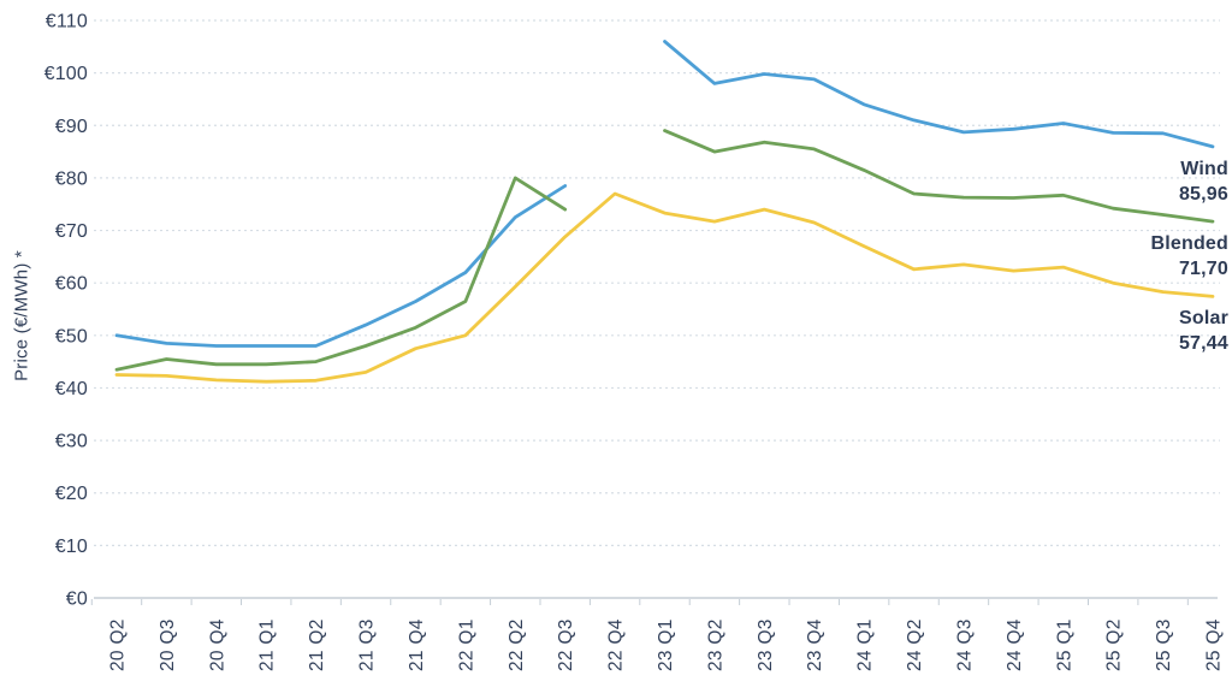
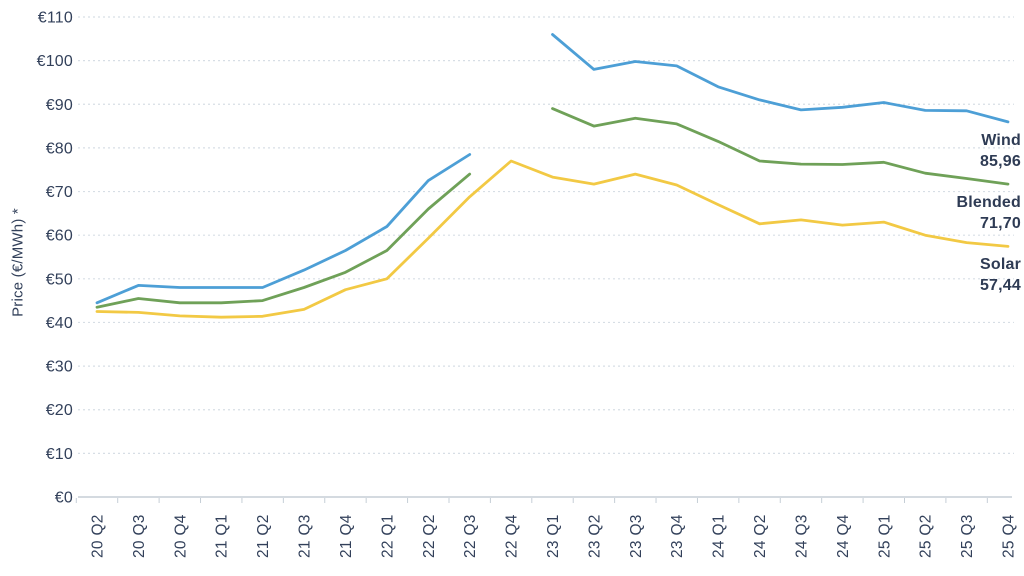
Wind/20 Q2: €50 -> €44
Blended/22 Q2: €80 -> €66
